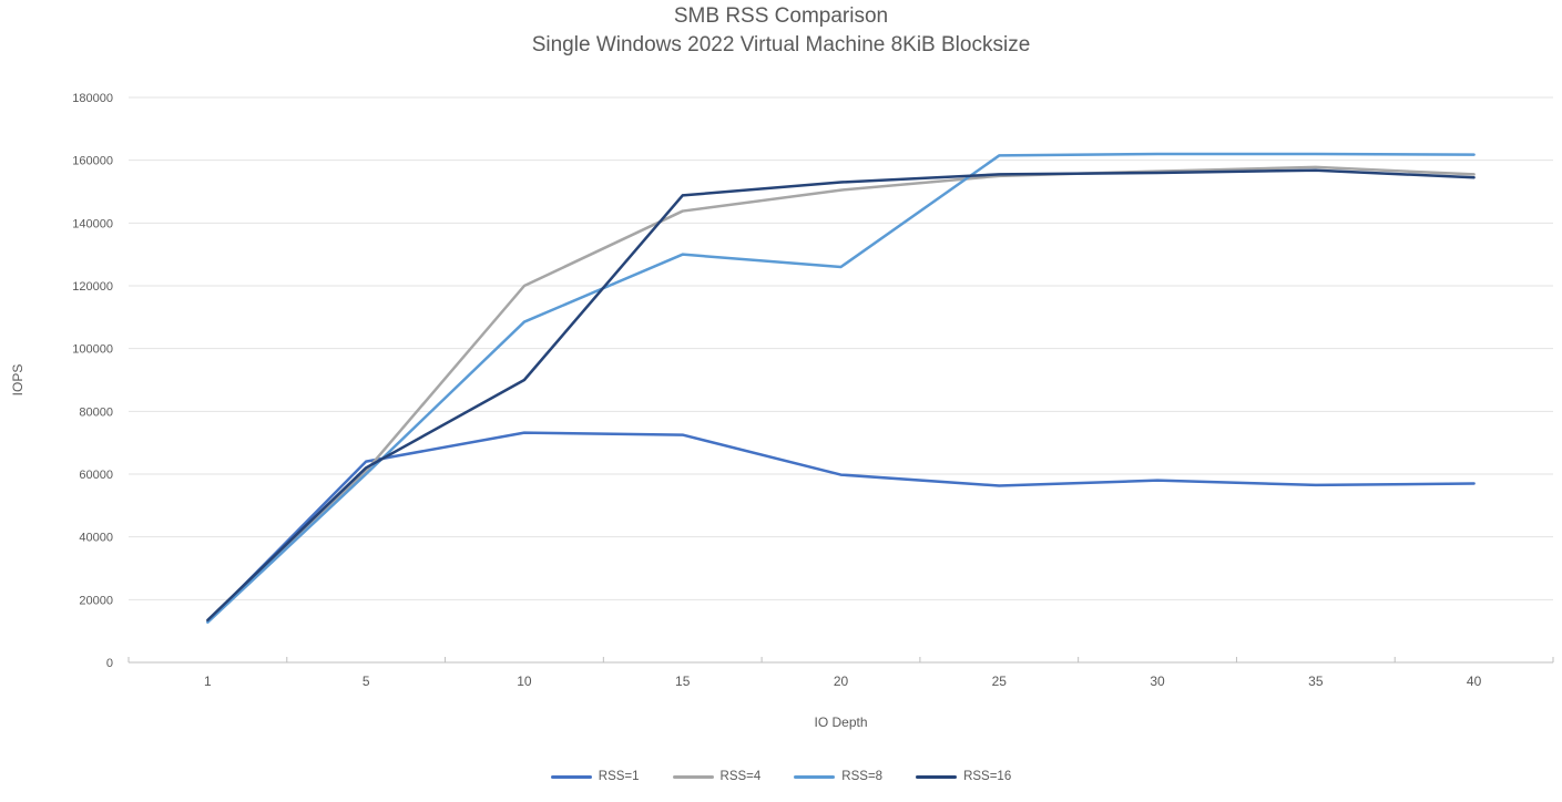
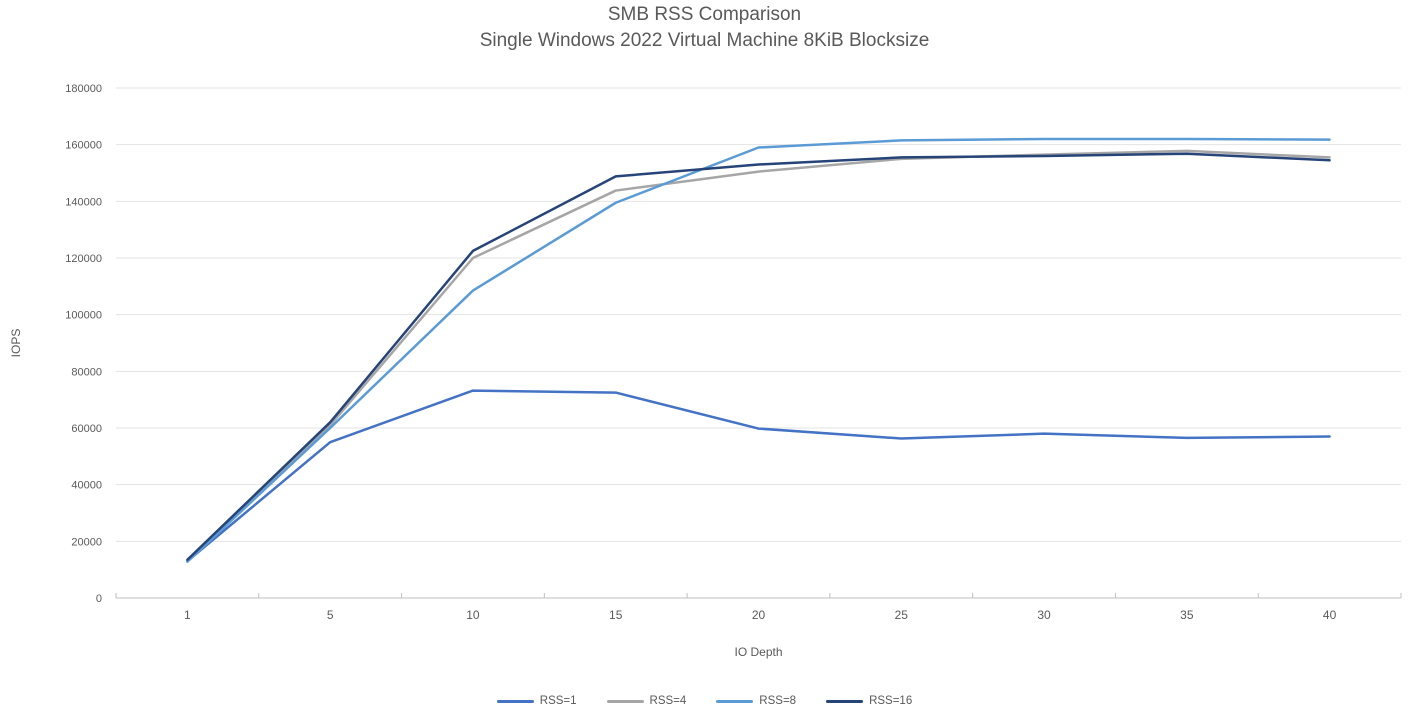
RSS=1/5: 64000 -> 55000
RSS=16/10: 90000 -> 122000
RSS=8/15: 130000 -> 140000
RSS=8/20: 126000 -> 159000
